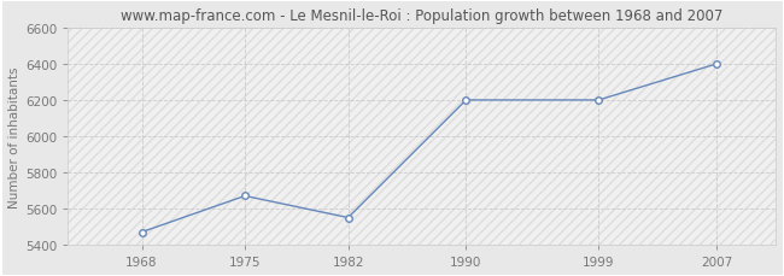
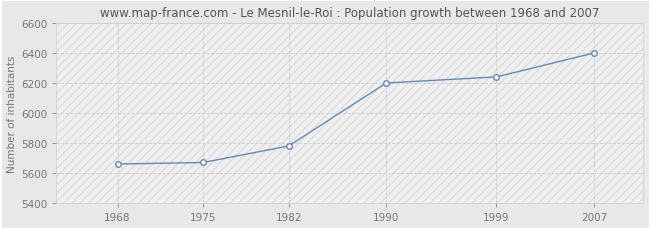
1968: 5470 -> 5660
1982: 5550 -> 5780
1999: 6200 -> 6240
